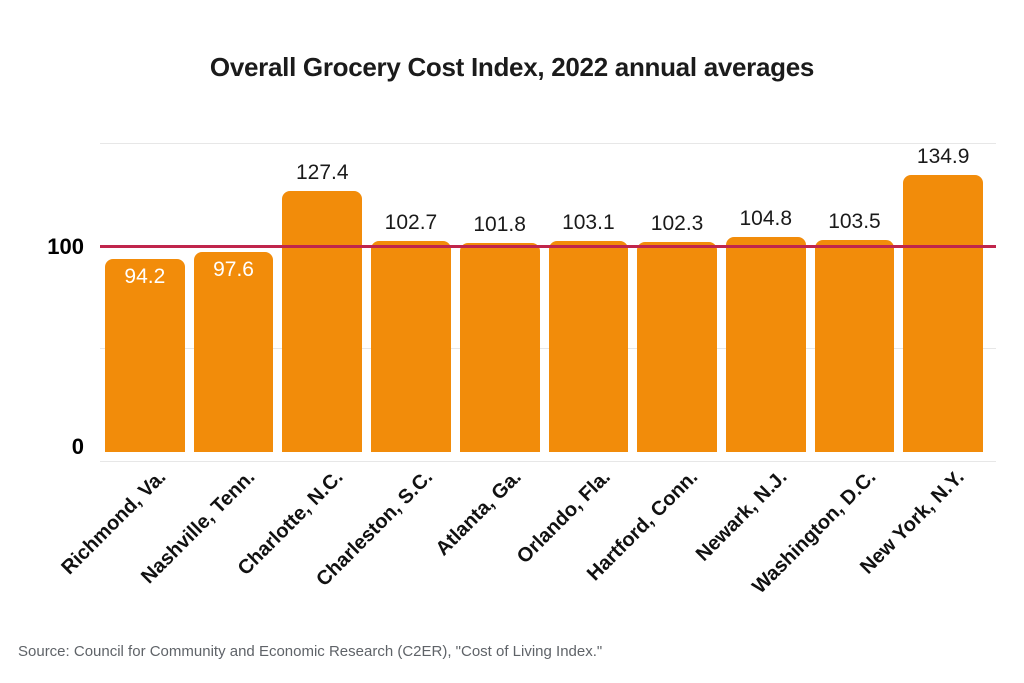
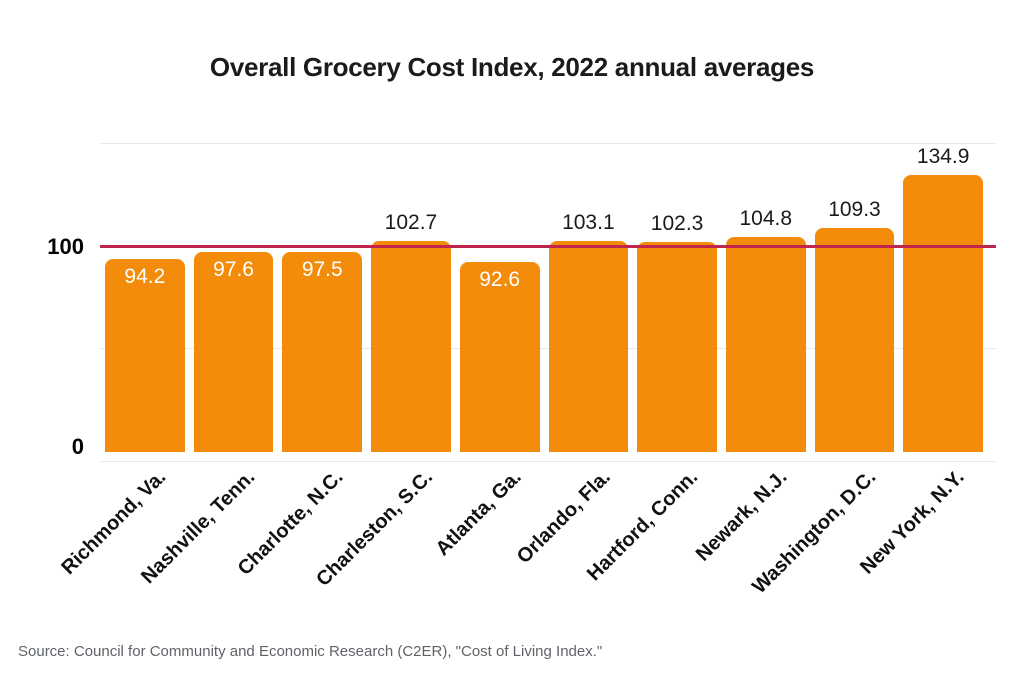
Charlotte, N.C.: 127.4 -> 97.5
Atlanta, Ga.: 101.8 -> 92.6
Washington, D.C.: 103.5 -> 109.3
